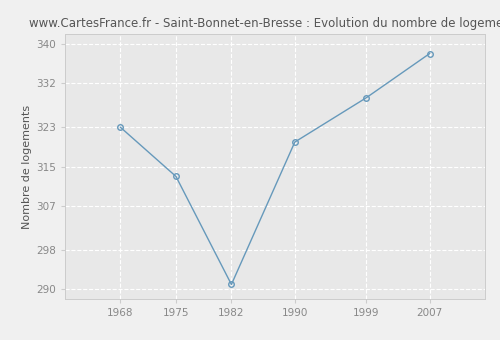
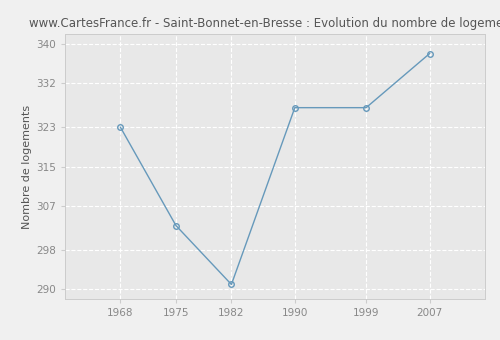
1975: 313 -> 303
1990: 320 -> 327
1999: 329 -> 327
